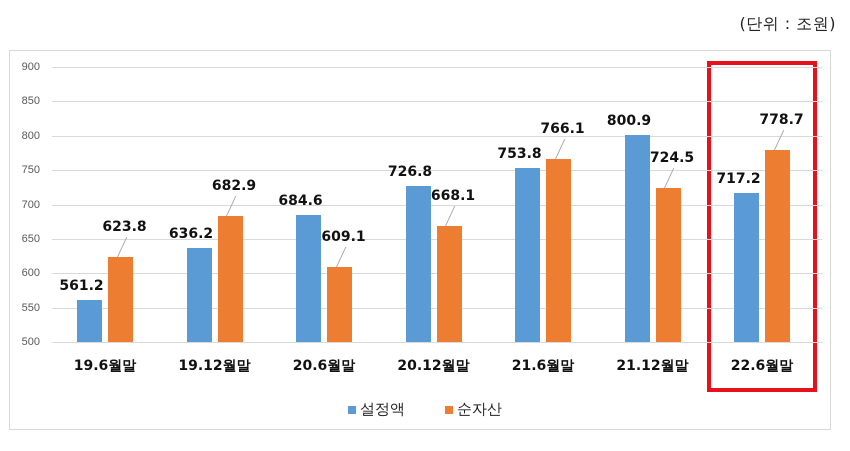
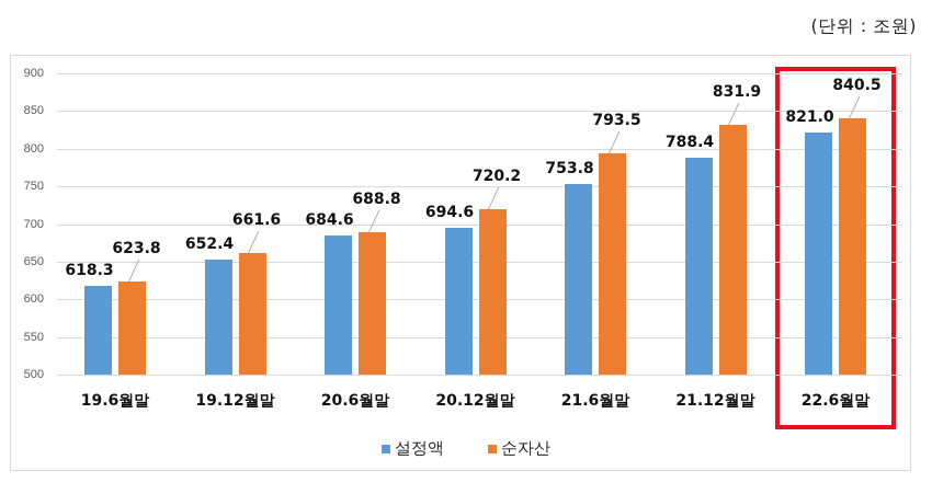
설정액/19.6월말: 561.2 -> 618.3
설정액/19.12월말: 636.2 -> 652.4
순자산/19.12월말: 682.9 -> 661.6
순자산/20.6월말: 609.1 -> 688.8
설정액/20.12월말: 726.8 -> 694.6
순자산/20.12월말: 668.1 -> 720.2
순자산/21.6월말: 766.1 -> 793.5
설정액/21.12월말: 800.9 -> 788.4
순자산/21.12월말: 724.5 -> 831.9
설정액/22.6월말: 717.2 -> 821.0
순자산/22.6월말: 778.7 -> 840.5
